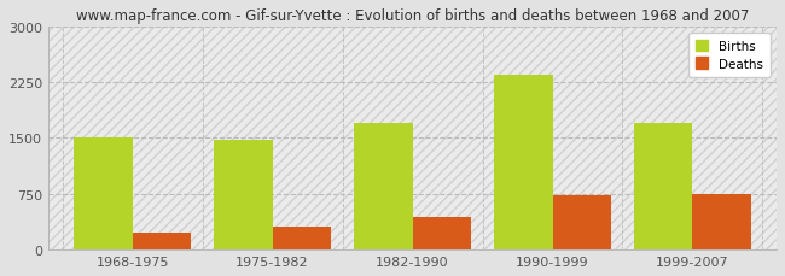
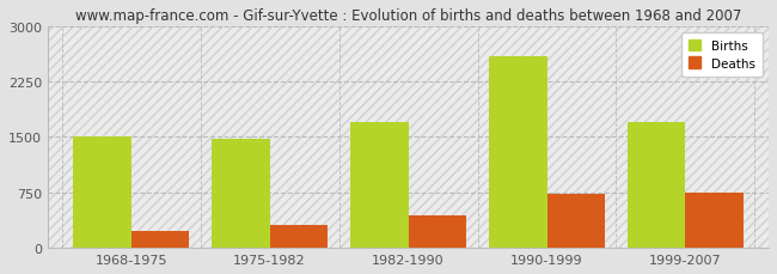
Births/1990-1999: 2340 -> 2580
